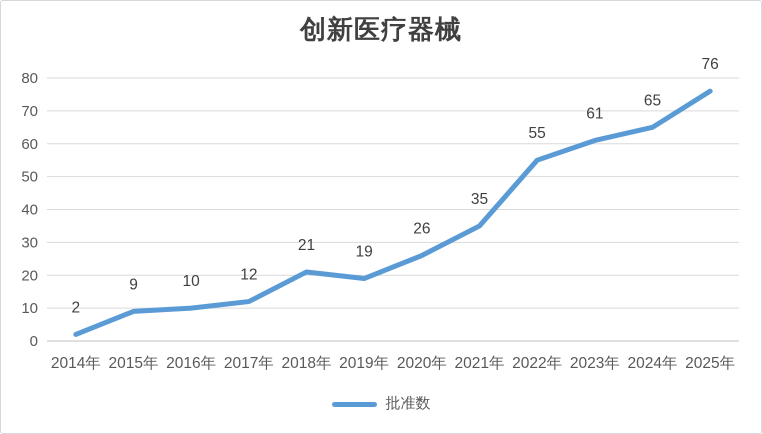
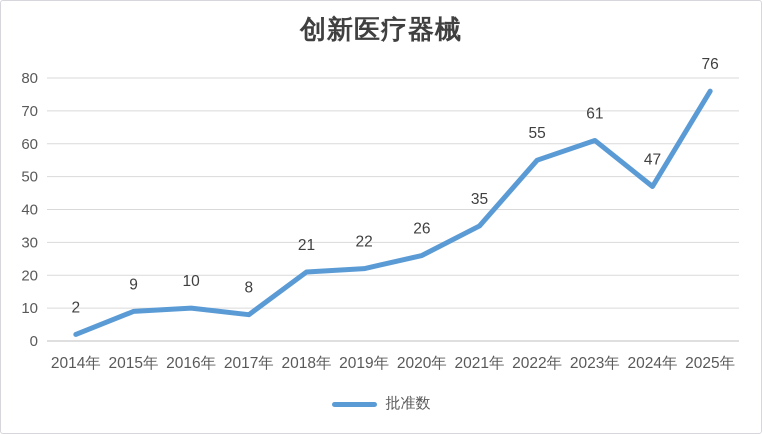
2017年: 12 -> 8
2019年: 19 -> 22
2024年: 65 -> 47
